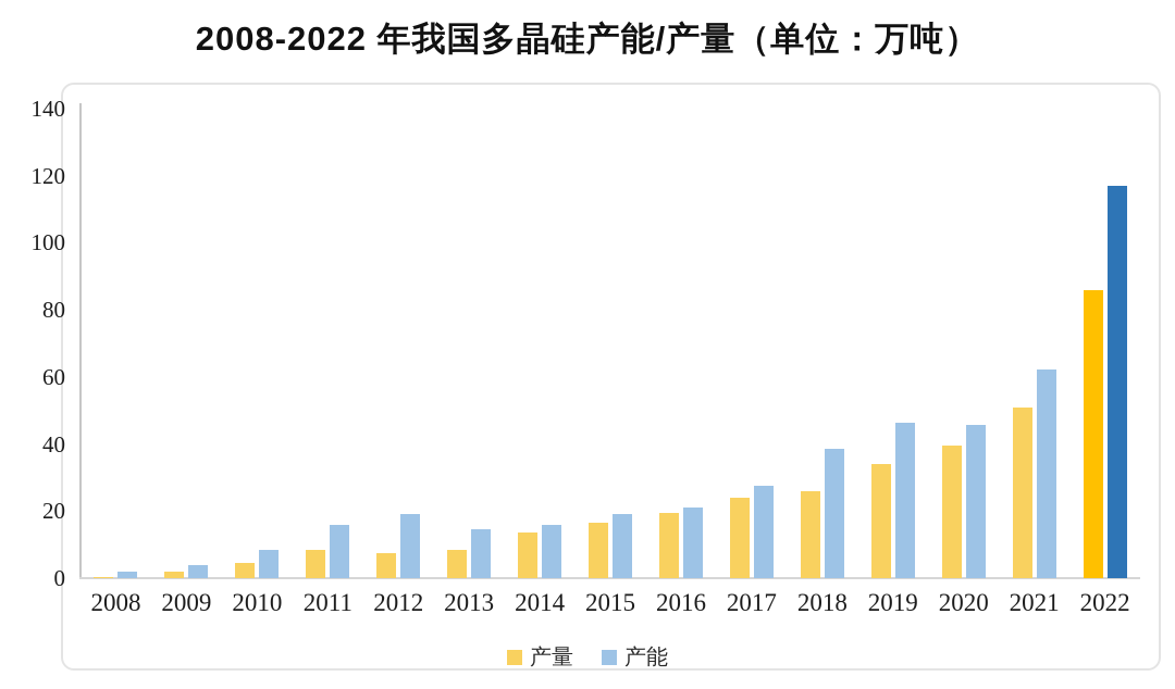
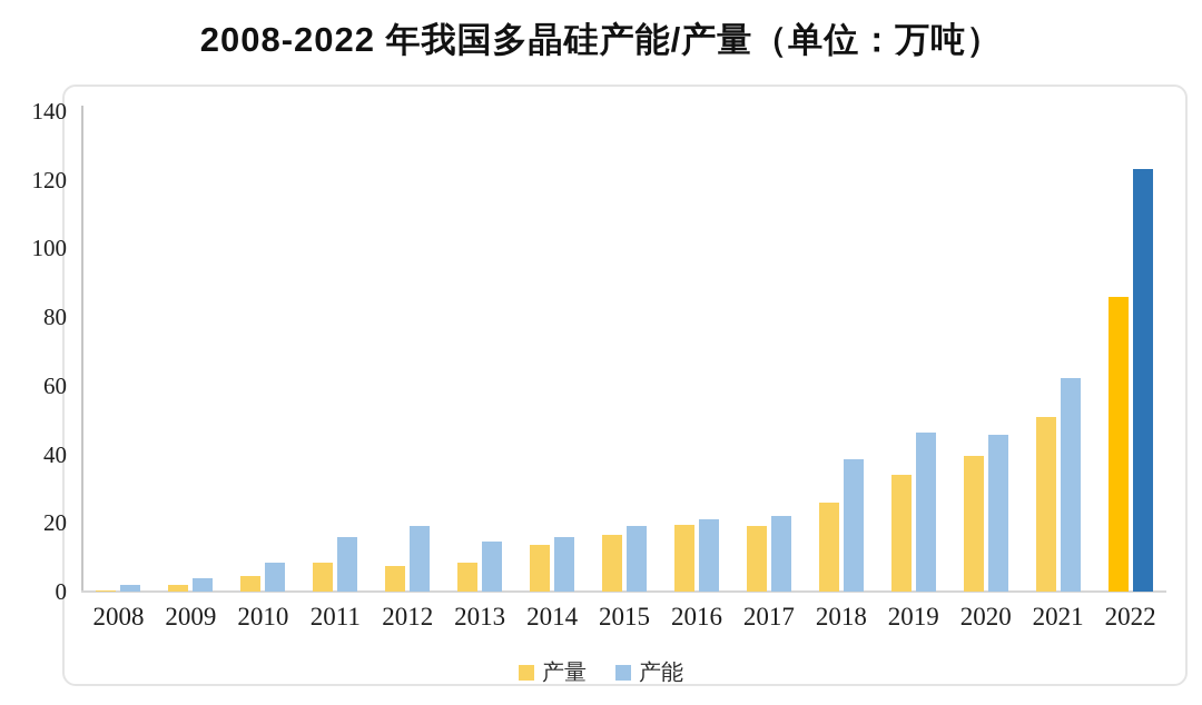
产量/2017: 24 -> 19
产能/2017: 28 -> 22
产能/2022: 117 -> 123
